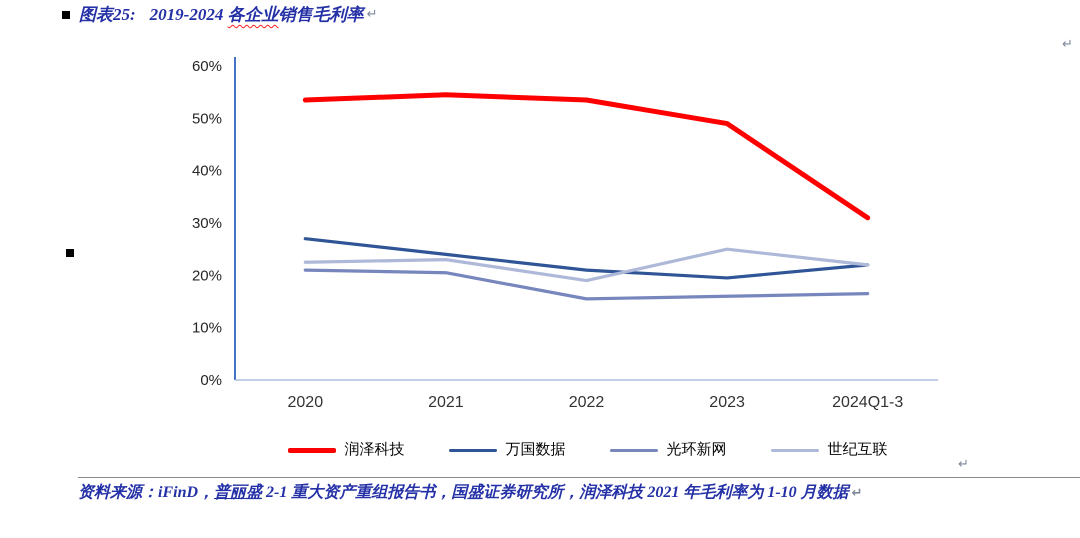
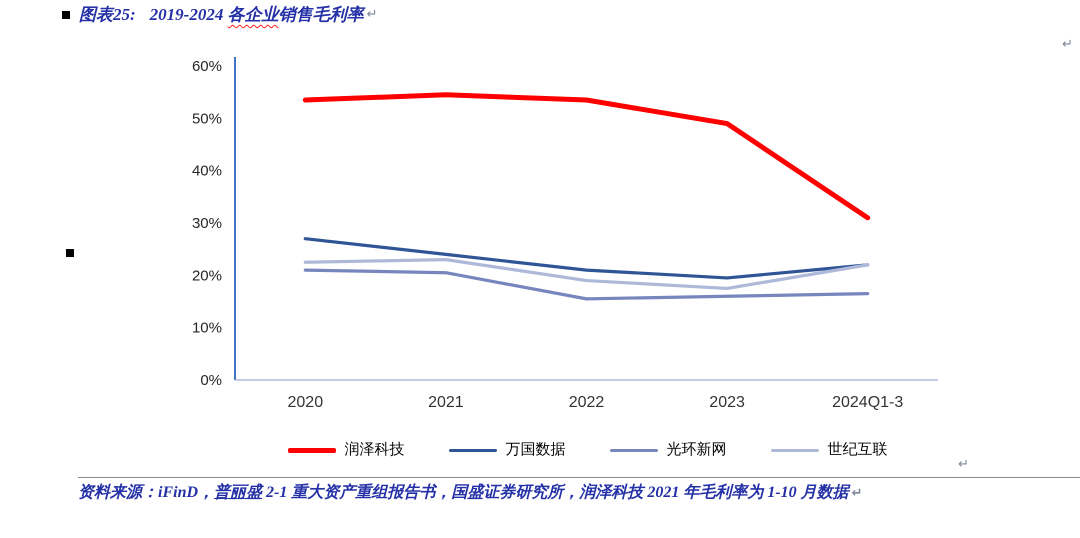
世纪互联/2023: 25% -> 18%
